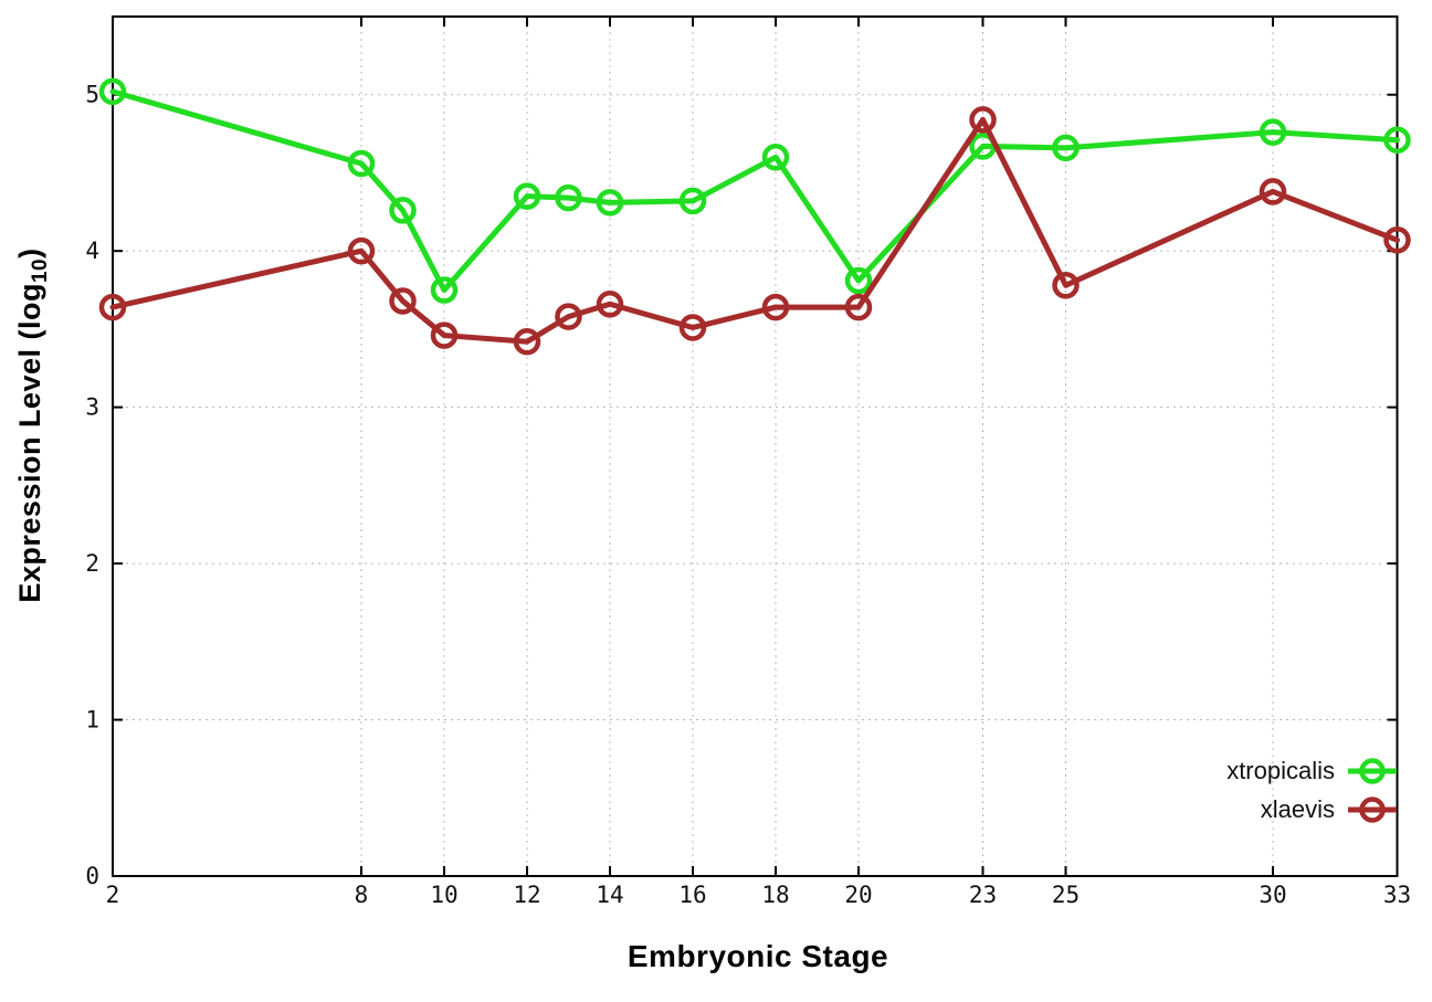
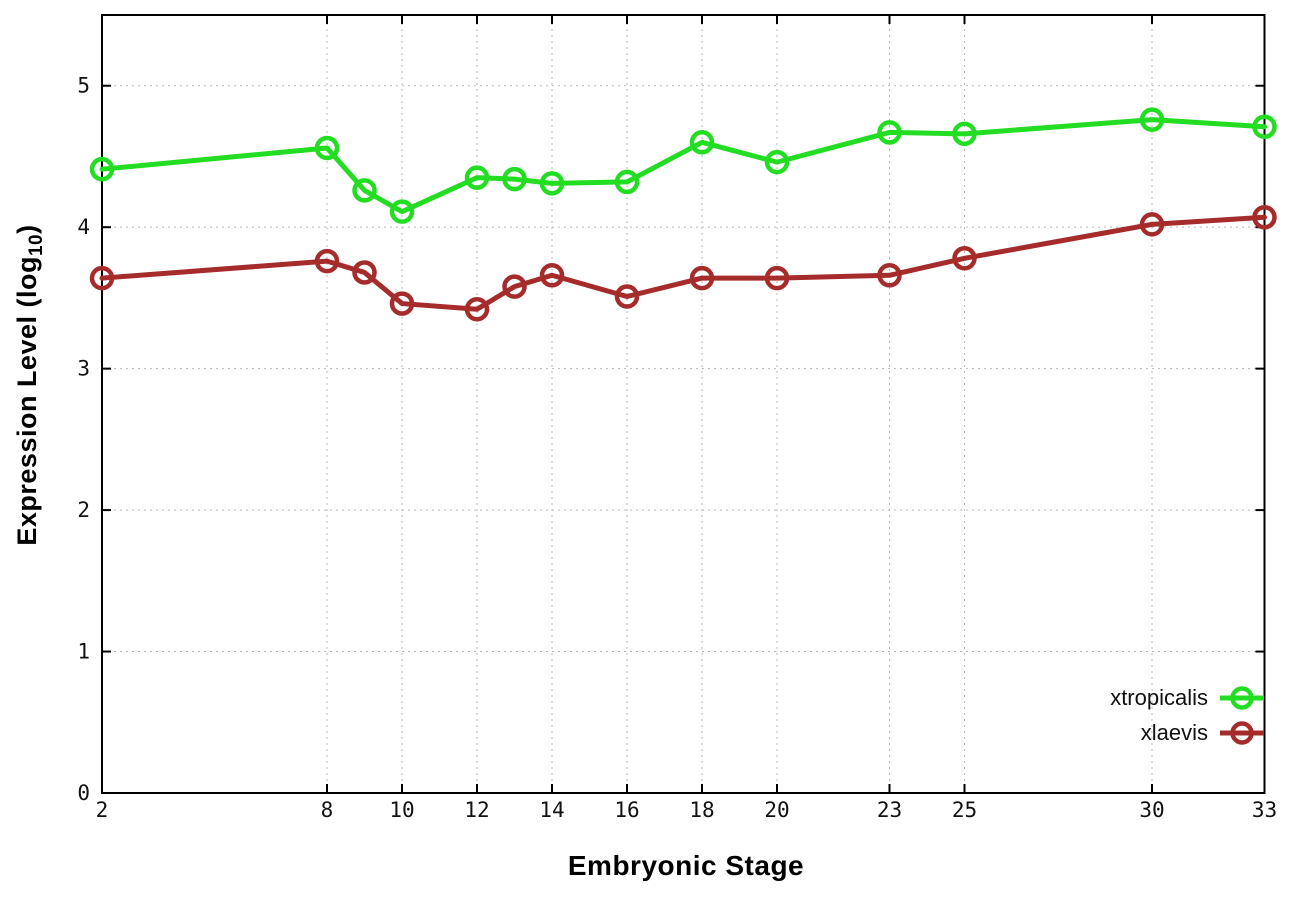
xtropicalis/2: 5.02 -> 4.41
xlaevis/8: 4.00 -> 3.76
xtropicalis/10: 3.75 -> 4.11
xtropicalis/20: 3.81 -> 4.46
xlaevis/23: 4.84 -> 3.66
xlaevis/30: 4.38 -> 4.02
